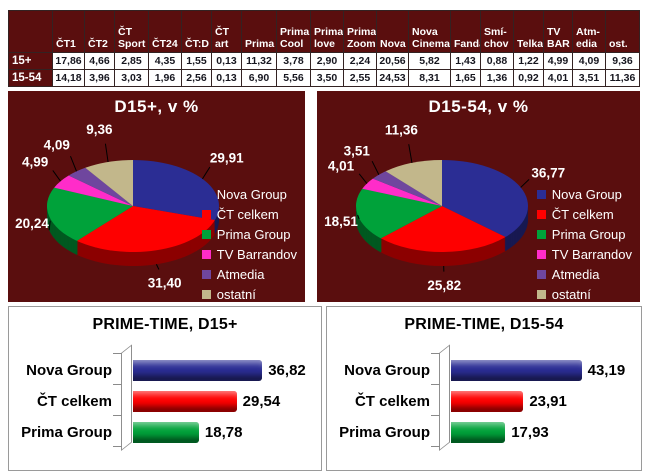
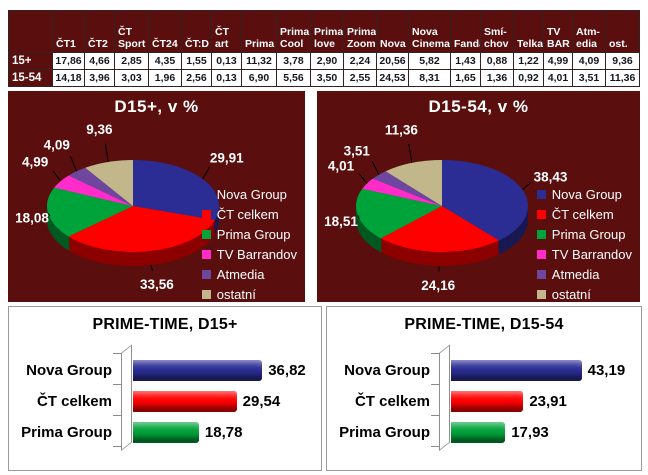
D15+, v %/ČT celkem: 31,40 -> 33,56
D15+, v %/Prima Group: 20,24 -> 18,08
D15-54, v %/Nova Group: 36,77 -> 38,43
D15-54, v %/ČT celkem: 25,82 -> 24,16
